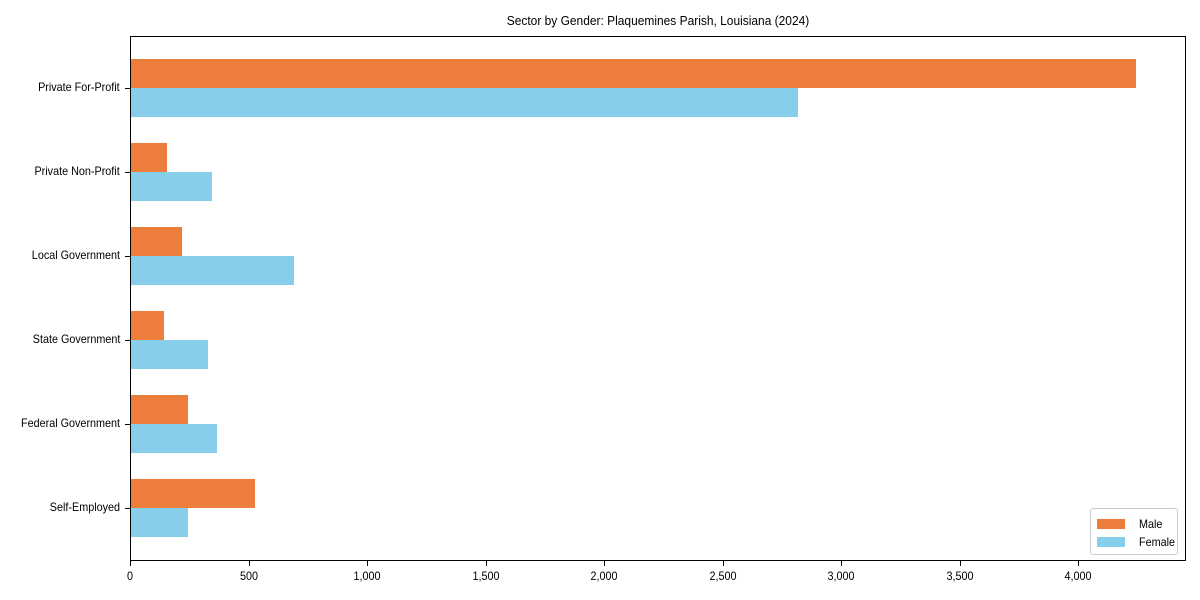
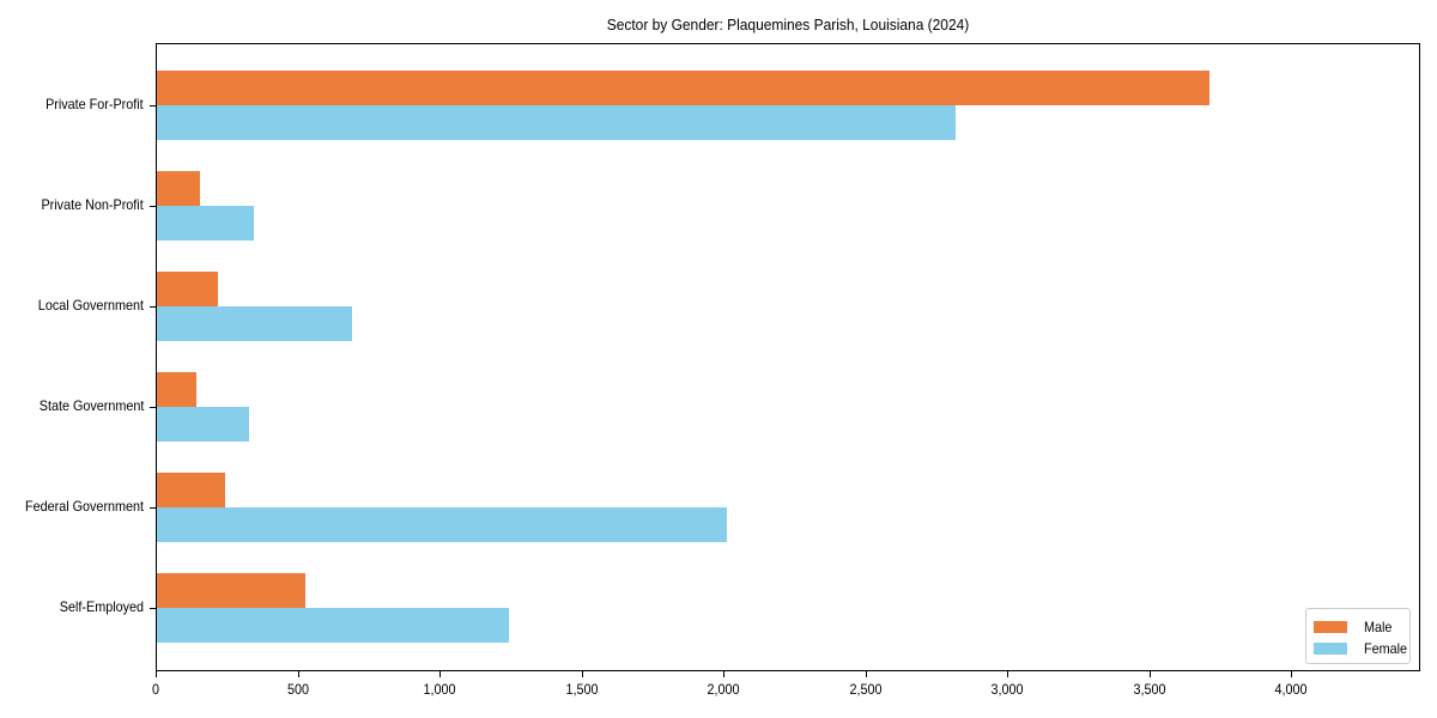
Male/Private For-Profit: 4240 -> 3710
Female/Federal Government: 360 -> 2010
Female/Self-Employed: 240 -> 1240
